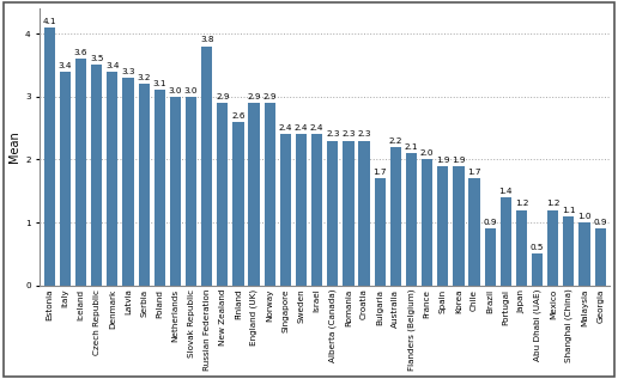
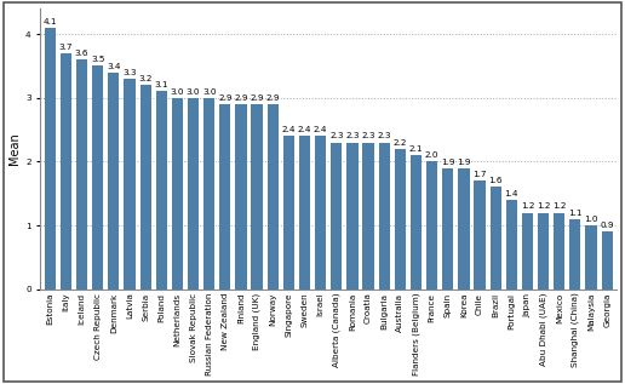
Italy: 3.4 -> 3.7
Russian Federation: 3.8 -> 3.0
Finland: 2.6 -> 2.9
Bulgaria: 1.7 -> 2.3
Brazil: 0.9 -> 1.6
Abu Dhabi (UAE): 0.5 -> 1.2
